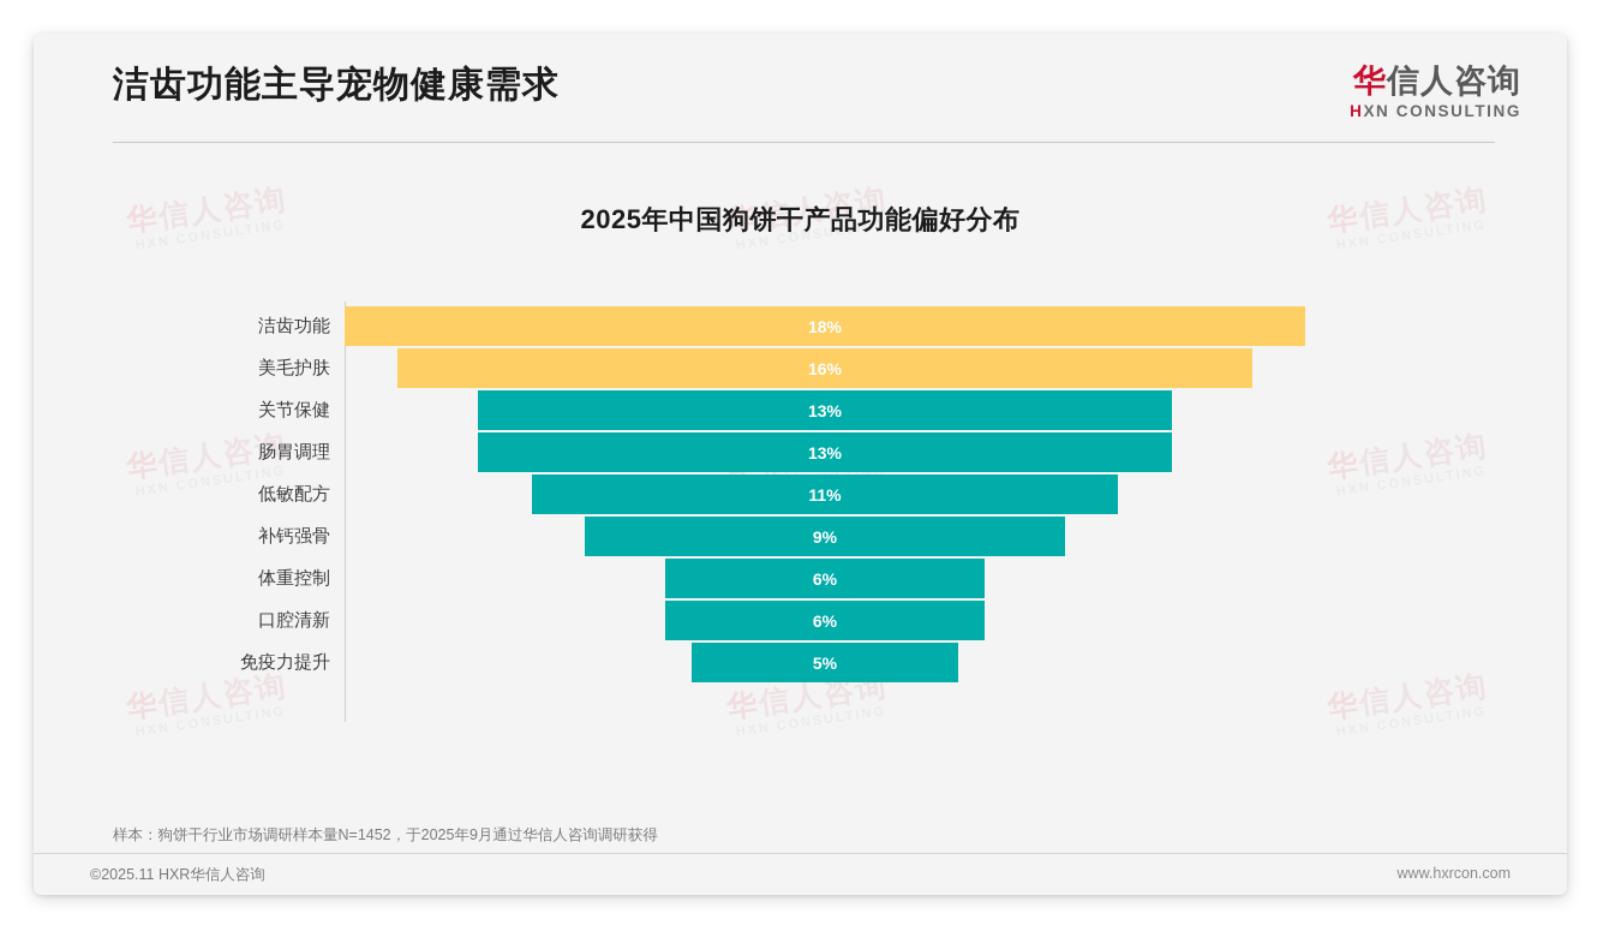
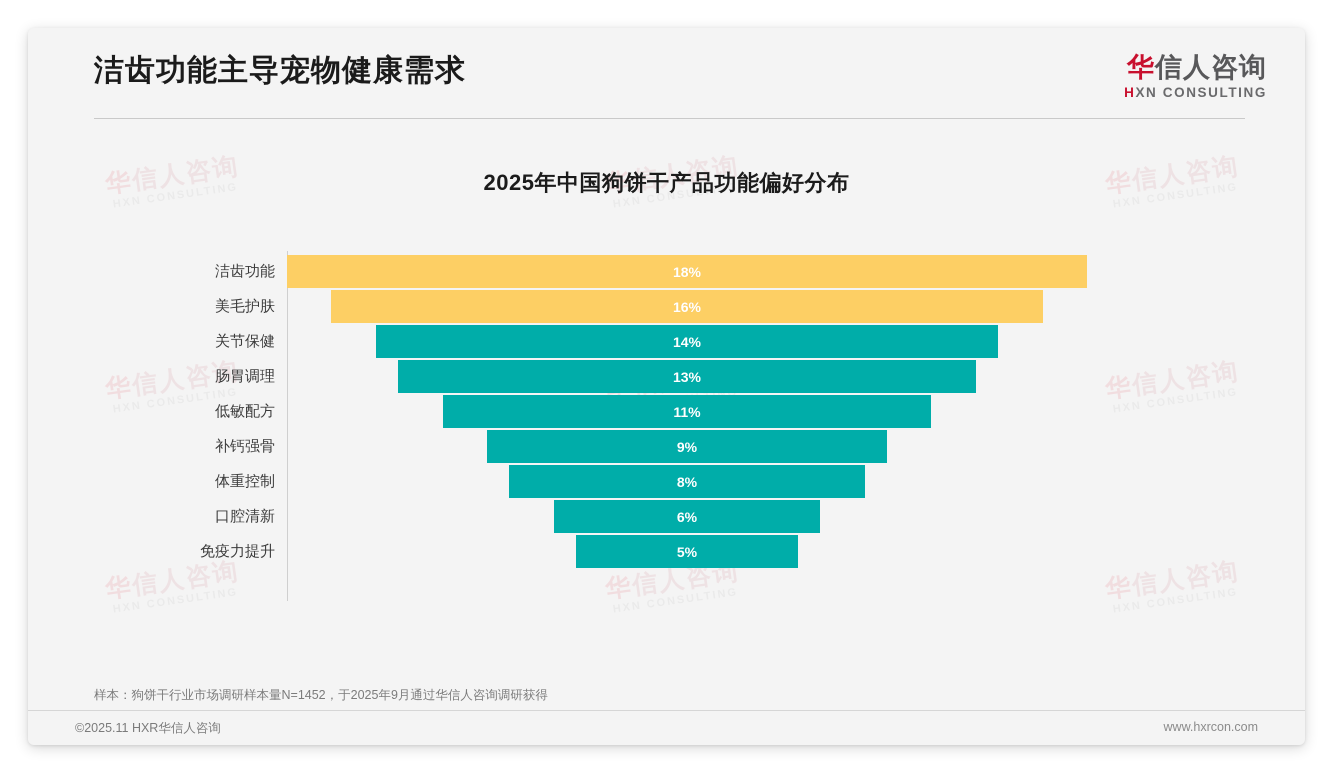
关节保健: 13% -> 14%
体重控制: 6% -> 8%
